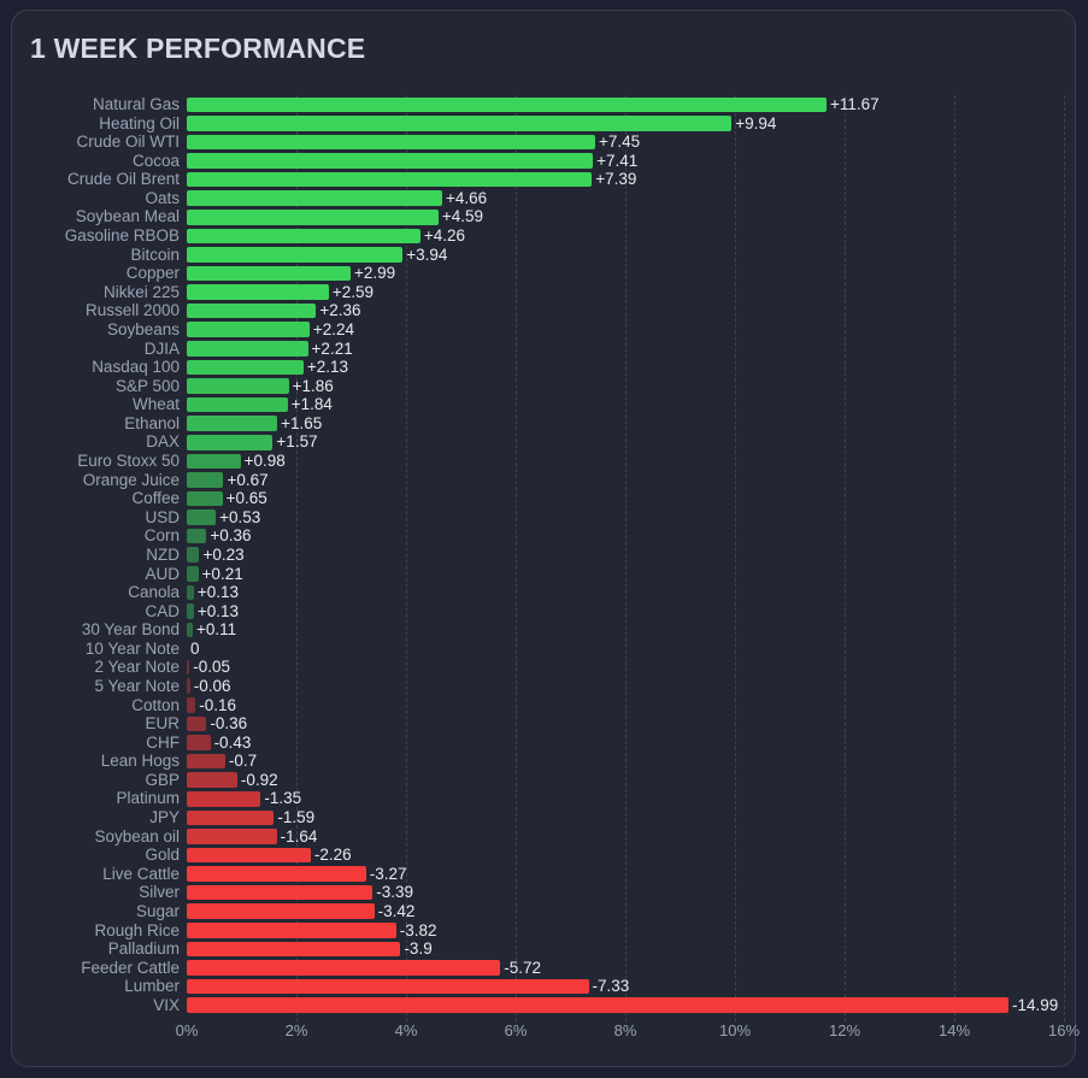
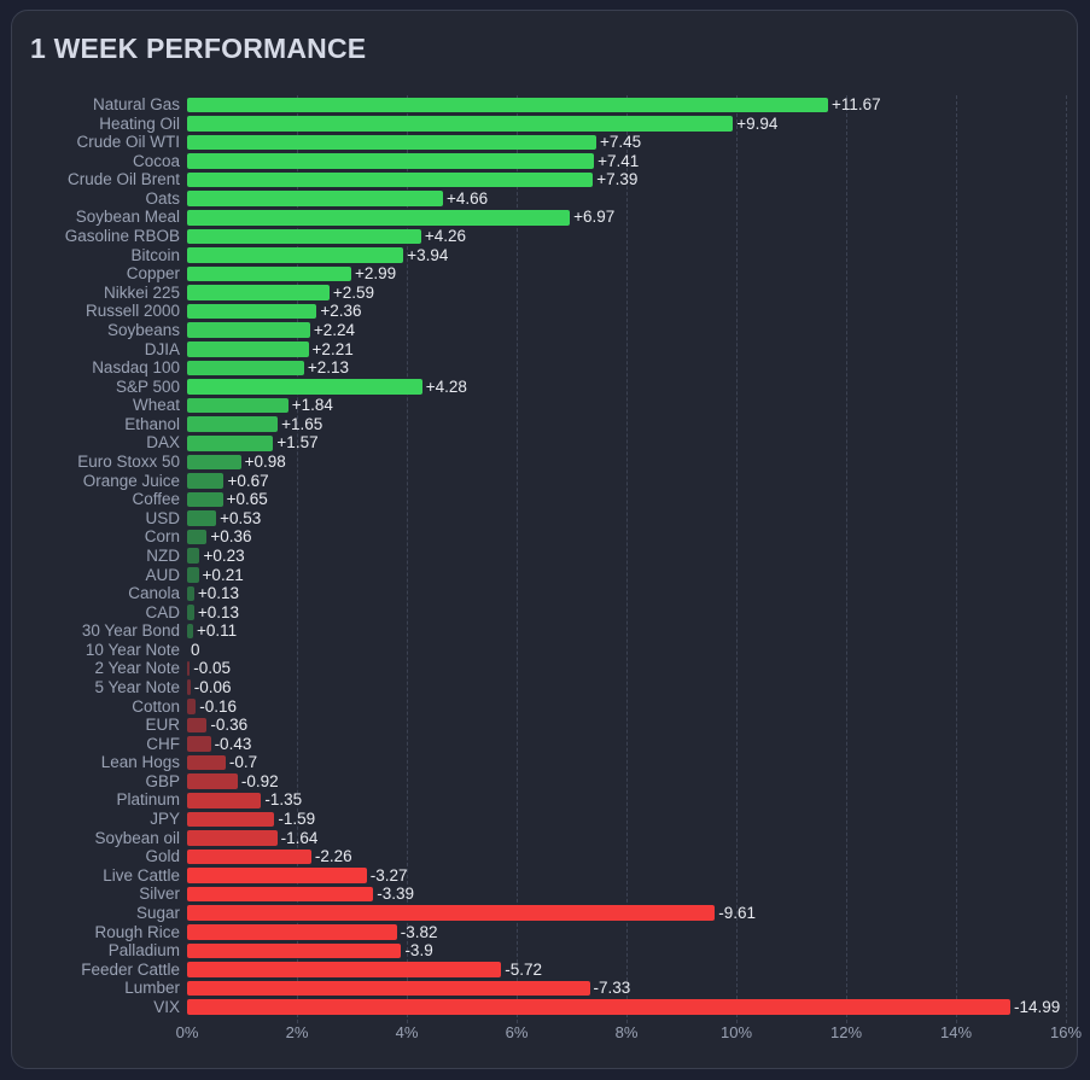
Soybean Meal: +4.59 -> +6.97
S&P 500: +1.86 -> +4.28
Sugar: -3.42 -> -9.61
